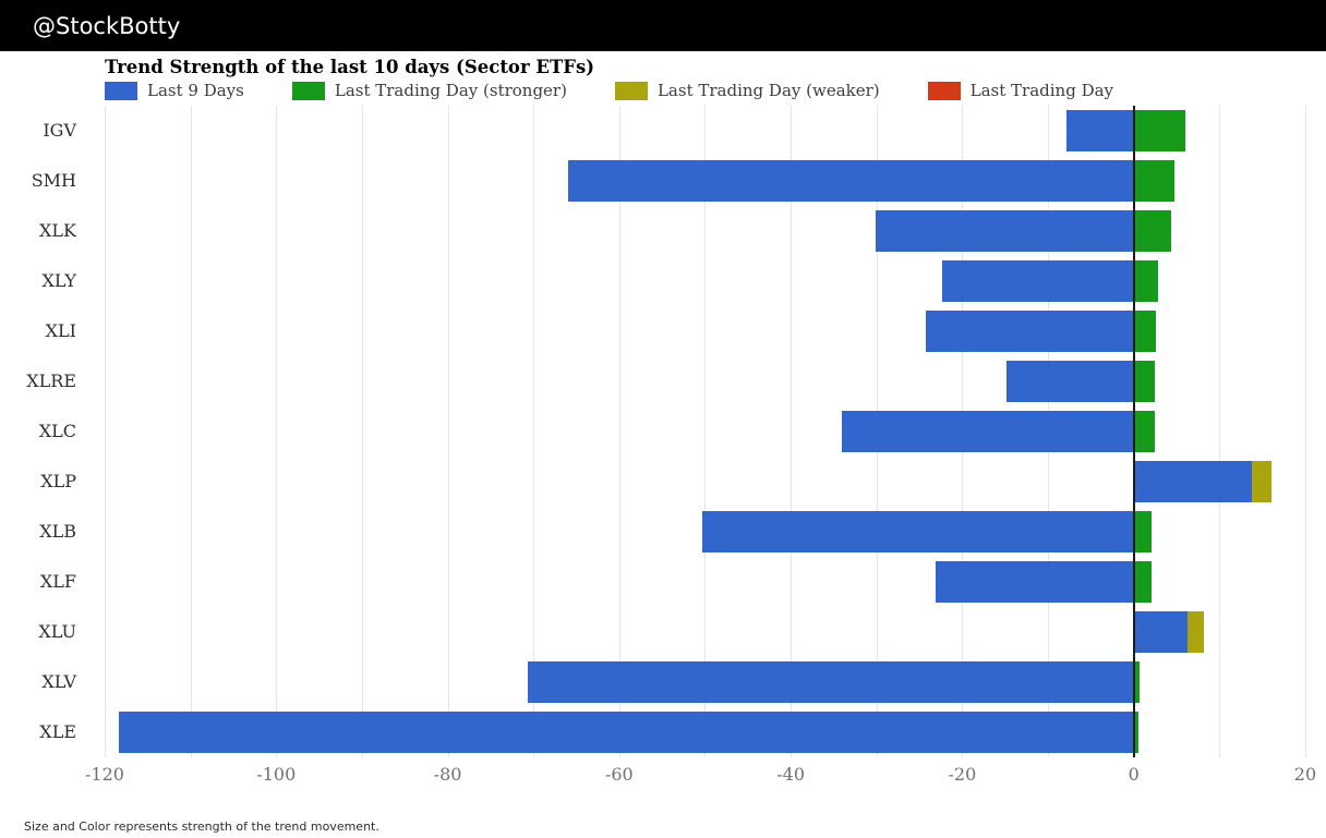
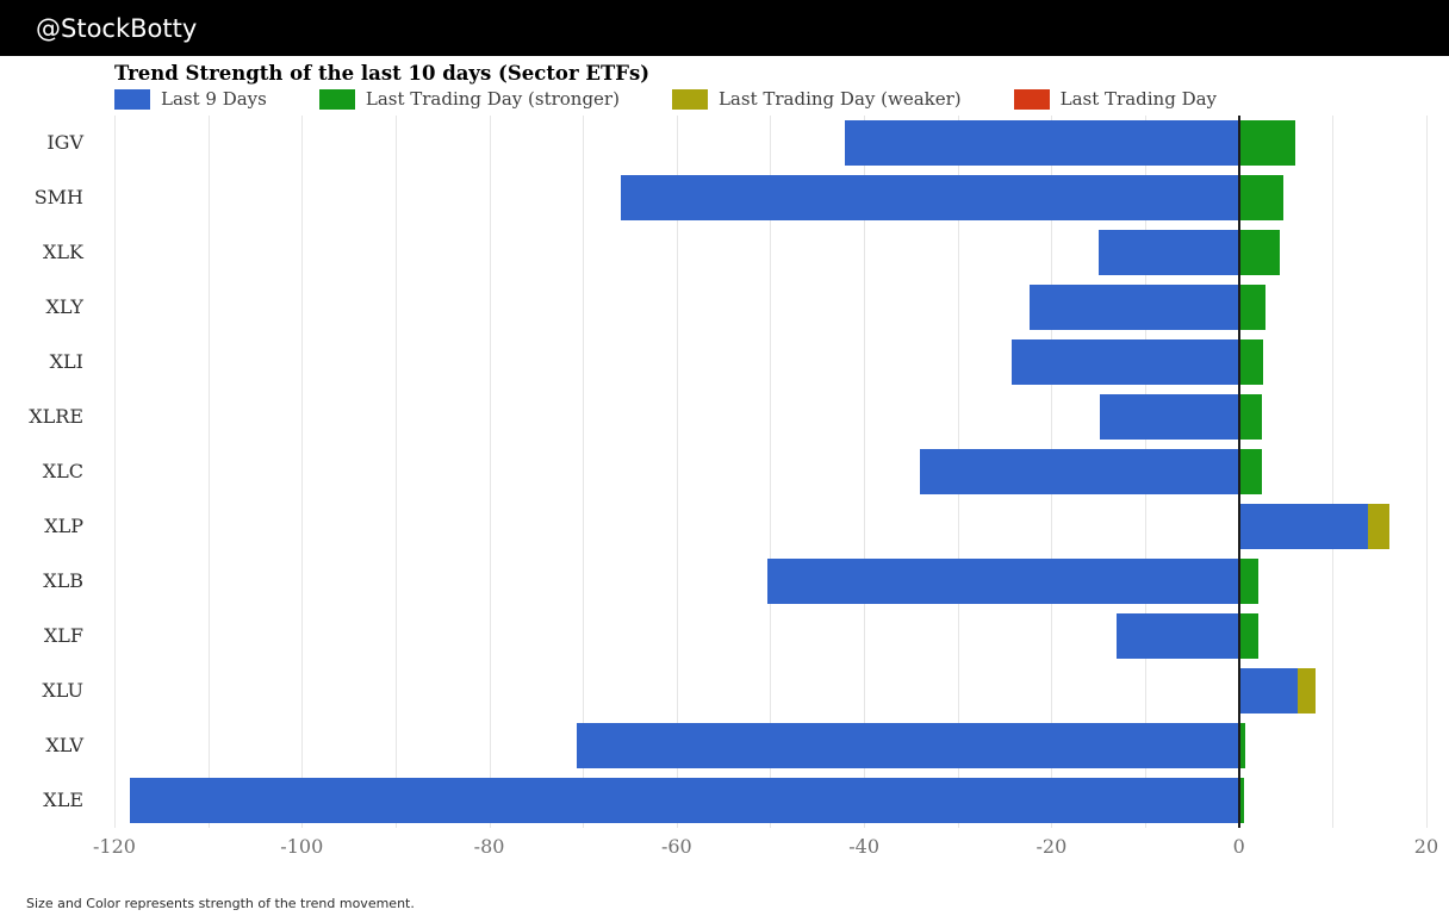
Last 9 Days/IGV: -8 -> -42
Last 9 Days/XLK: -30 -> -15
Last 9 Days/XLF: -23 -> -13
